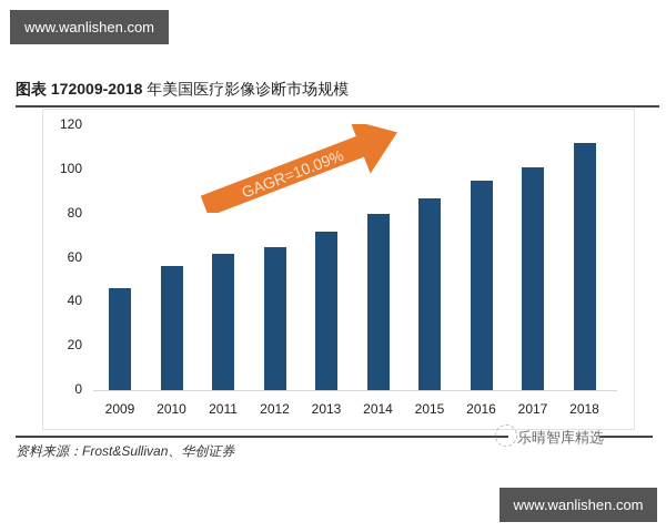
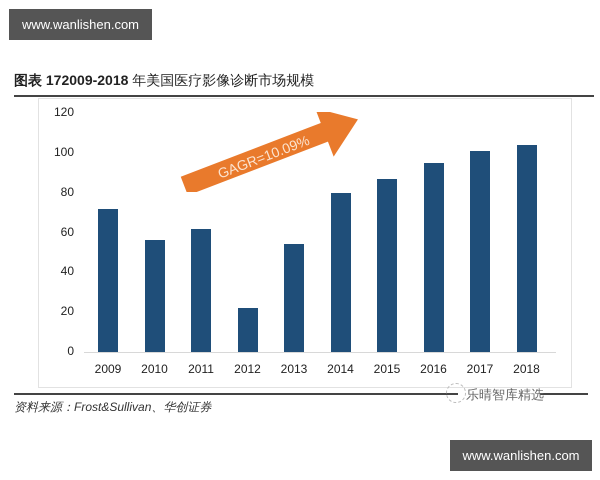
2009: 46 -> 72
2012: 65 -> 22
2013: 72 -> 54
2018: 112 -> 104
